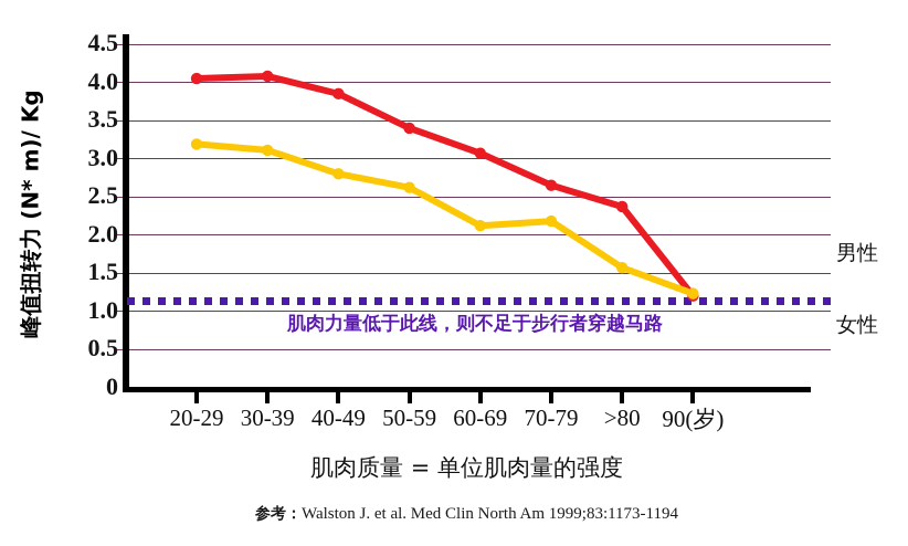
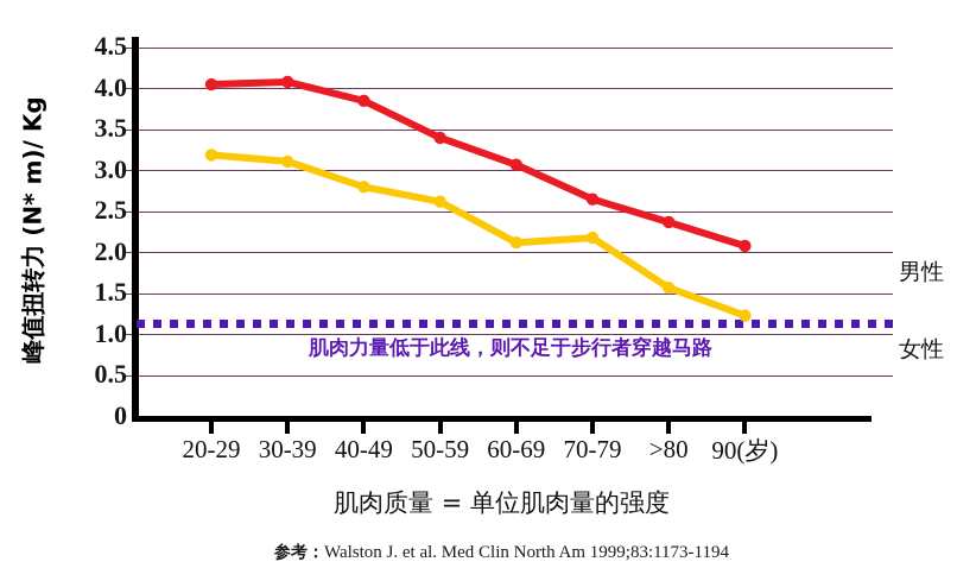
男性/90(岁): 1.2 -> 2.1
